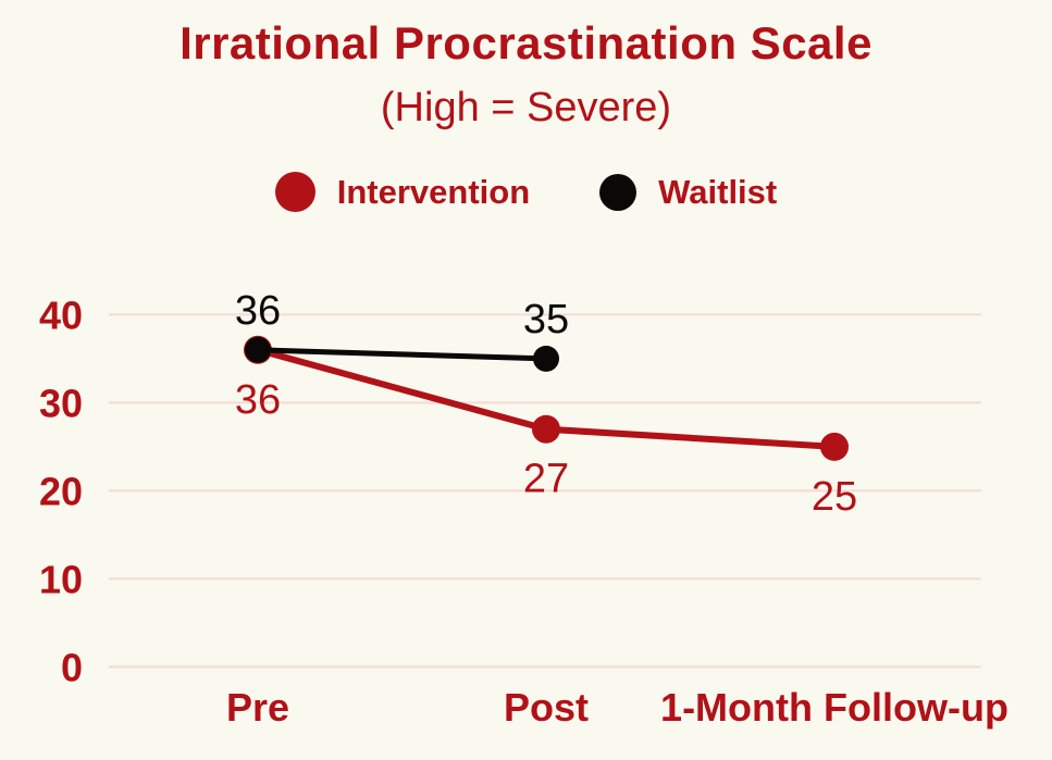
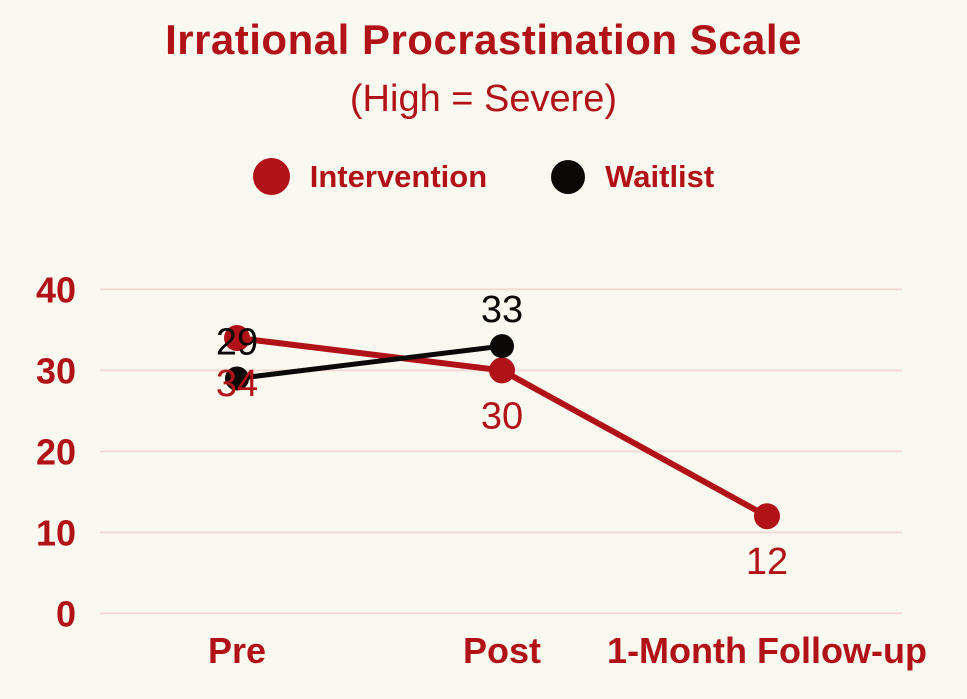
Intervention/Pre: 36 -> 34
Waitlist/Pre: 36 -> 29
Intervention/Post: 27 -> 30
Waitlist/Post: 35 -> 33
Intervention/1-Month Follow-up: 25 -> 12
